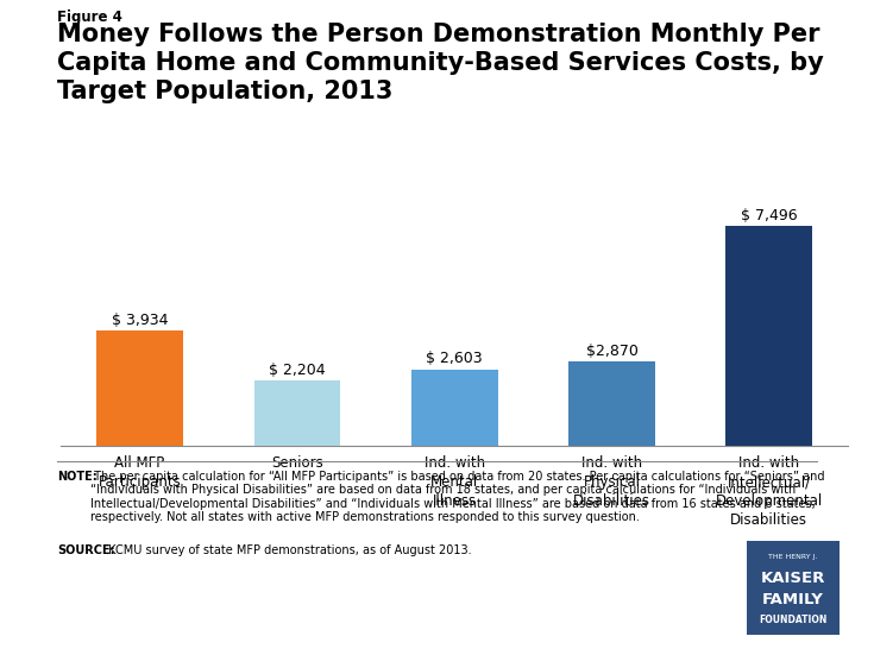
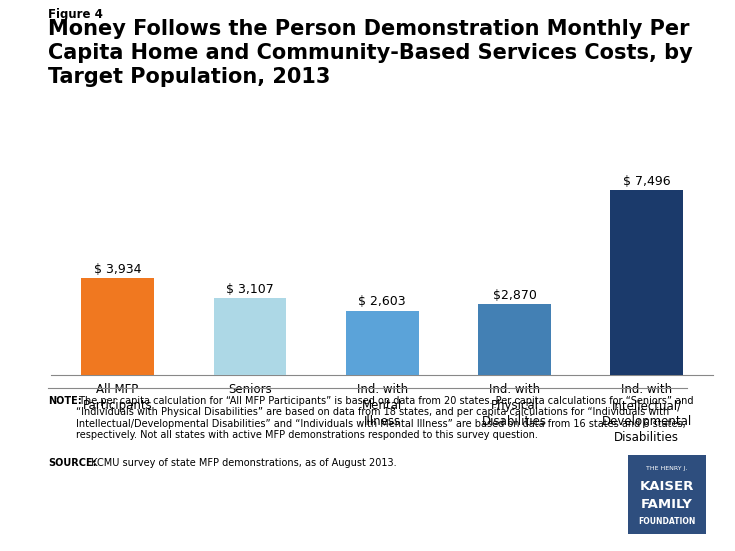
Seniors: 2,204 -> 3,107
